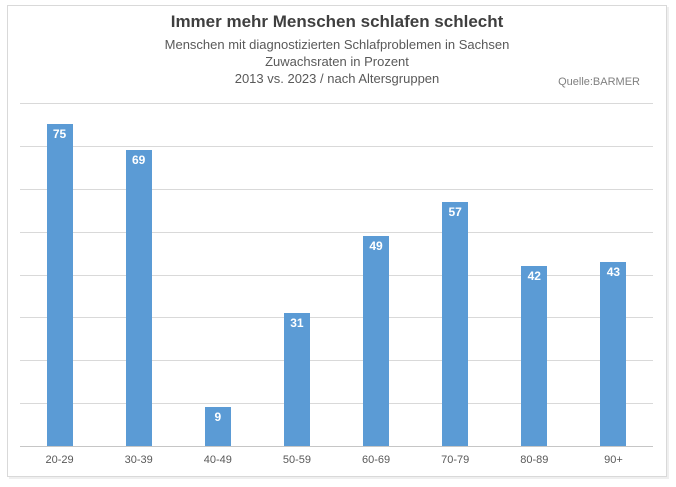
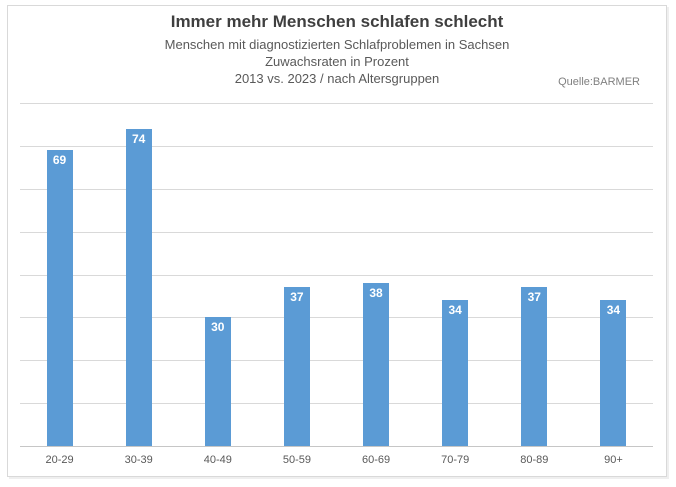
20-29: 75 -> 69
30-39: 69 -> 74
40-49: 9 -> 30
50-59: 31 -> 37
60-69: 49 -> 38
70-79: 57 -> 34
80-89: 42 -> 37
90+: 43 -> 34
